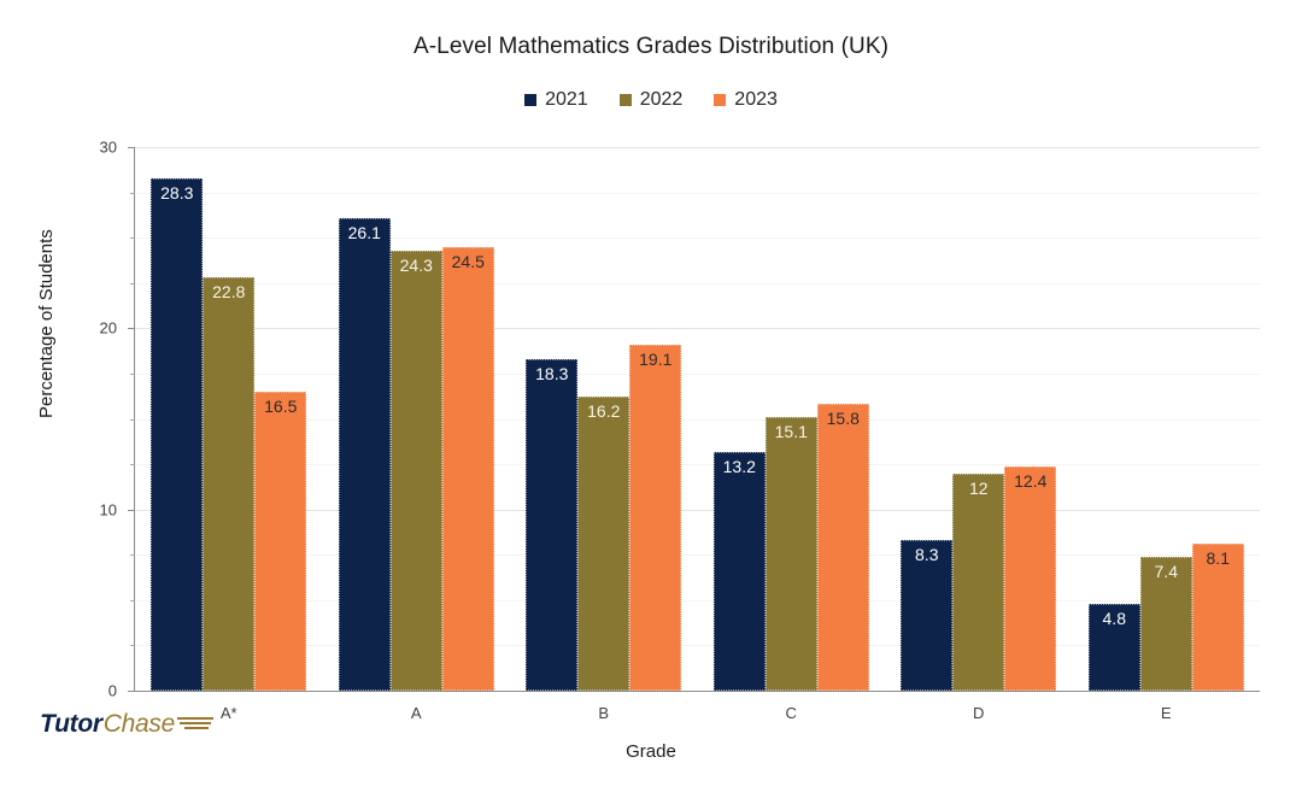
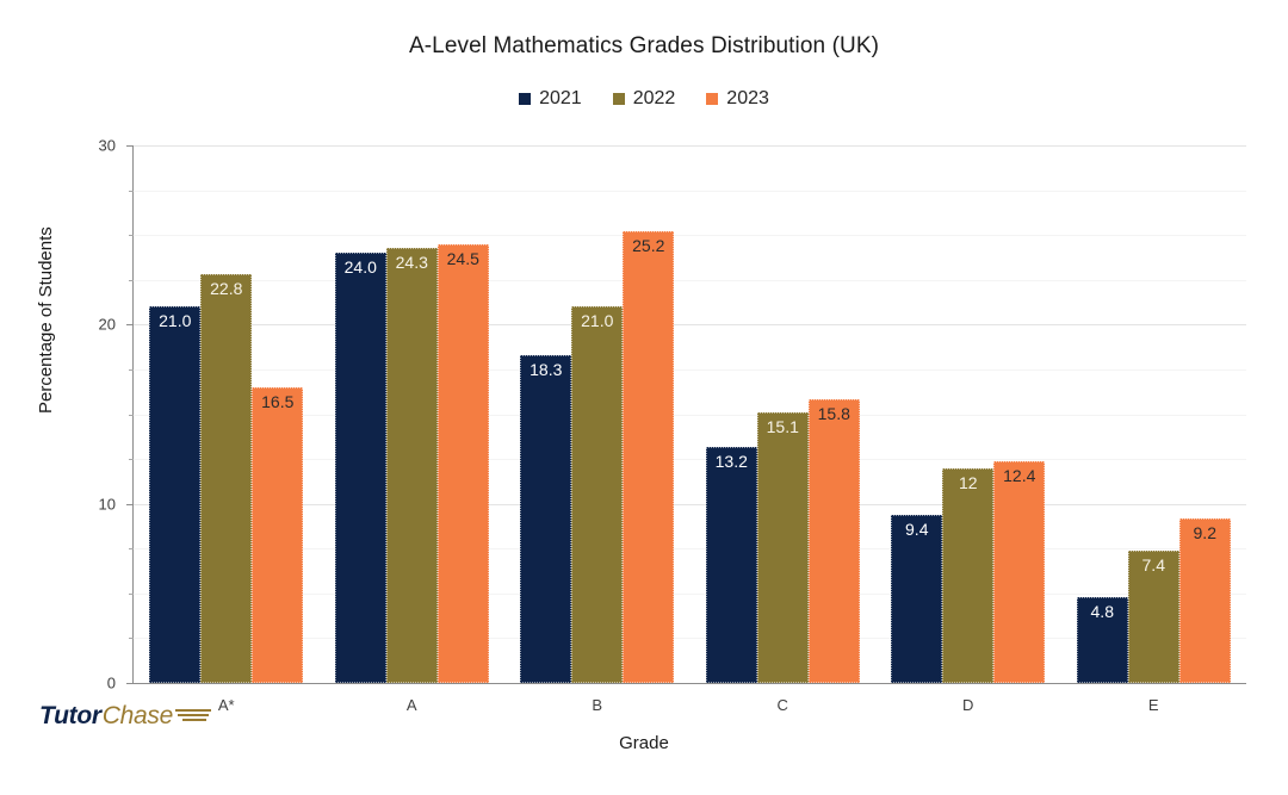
2021/A*: 28.3 -> 21.0
2021/A: 26.1 -> 24.0
2022/B: 16.2 -> 21.0
2023/B: 19.1 -> 25.2
2021/D: 8.3 -> 9.4
2023/E: 8.1 -> 9.2
